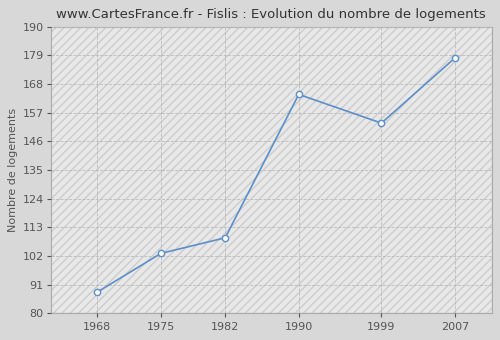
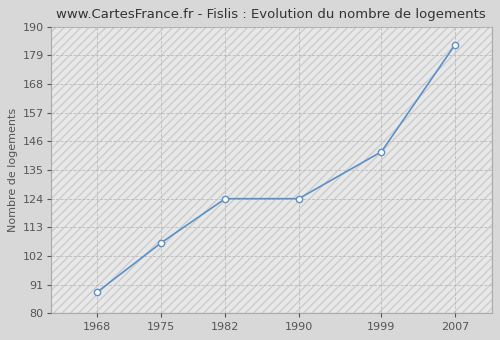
1975: 103 -> 107
1982: 109 -> 124
1990: 164 -> 124
1999: 153 -> 142
2007: 178 -> 183
